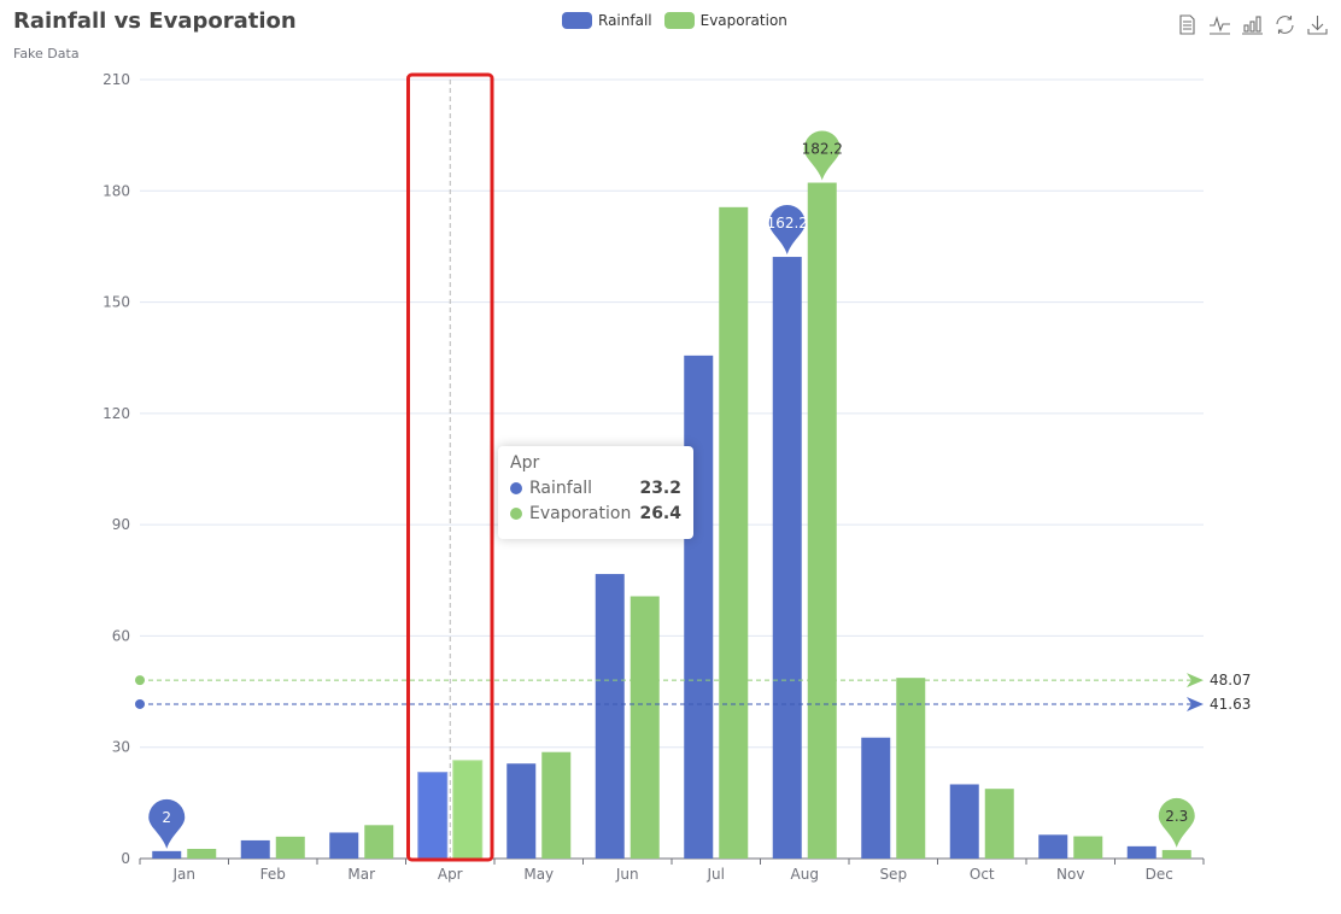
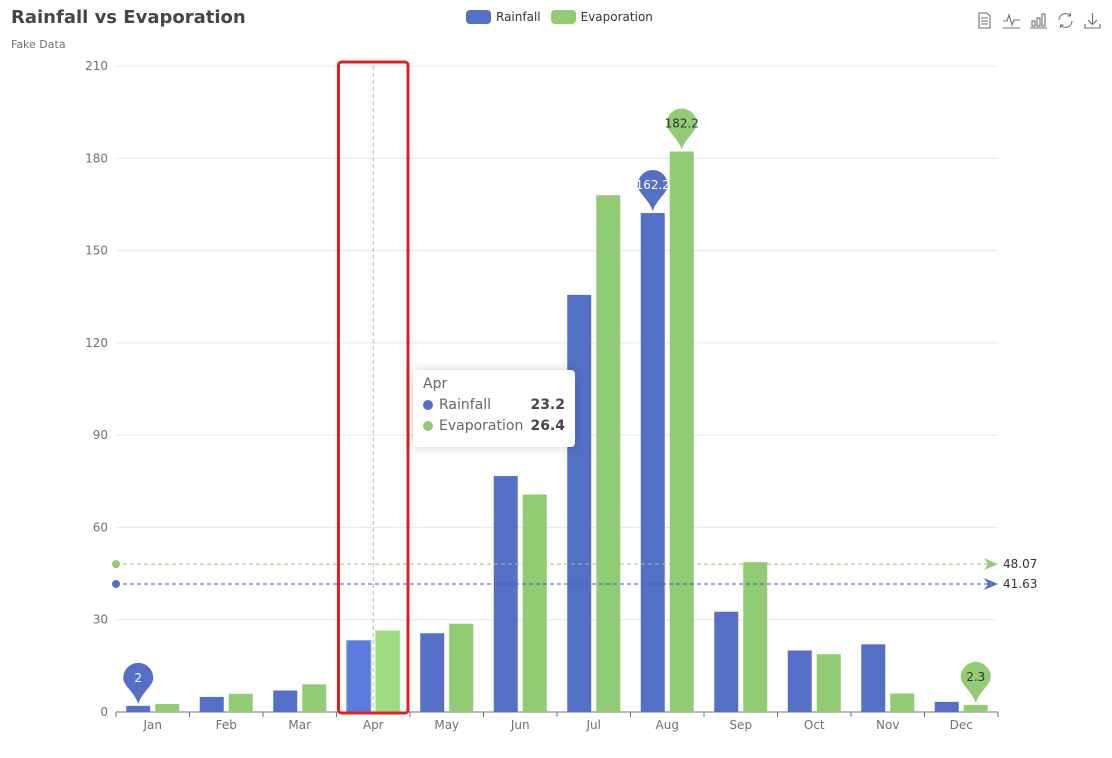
Evaporation/Jul: 176 -> 168
Rainfall/Nov: 6 -> 22
